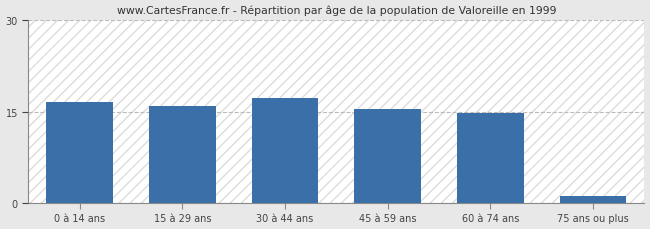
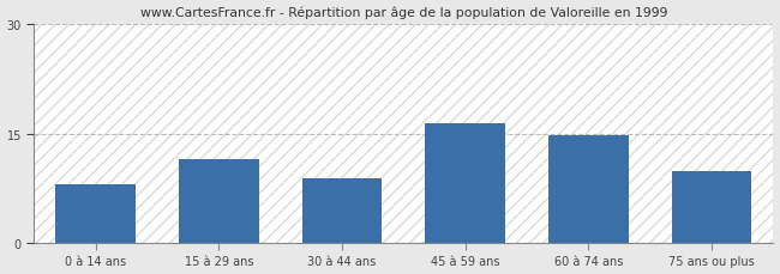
0 à 14 ans: 16.5 -> 8.0
15 à 29 ans: 15.9 -> 11.4
30 à 44 ans: 17.2 -> 8.8
45 à 59 ans: 15.4 -> 16.4
75 ans ou plus: 1.2 -> 9.8
